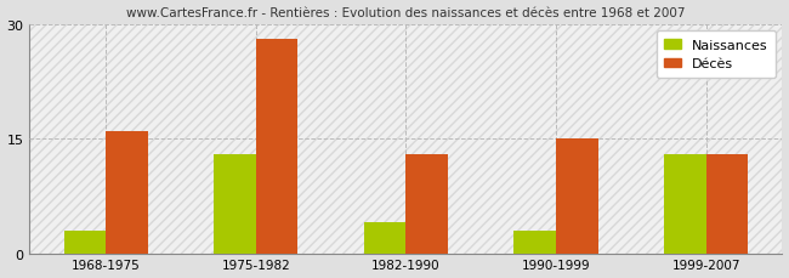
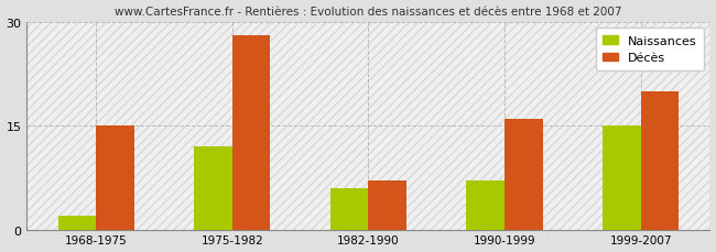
Naissances/1968-1975: 3 -> 2
Décès/1968-1975: 16 -> 15
Naissances/1975-1982: 13 -> 12
Naissances/1982-1990: 4 -> 6
Décès/1982-1990: 13 -> 7
Naissances/1990-1999: 3 -> 7
Décès/1990-1999: 15 -> 16
Naissances/1999-2007: 13 -> 15
Décès/1999-2007: 13 -> 20
